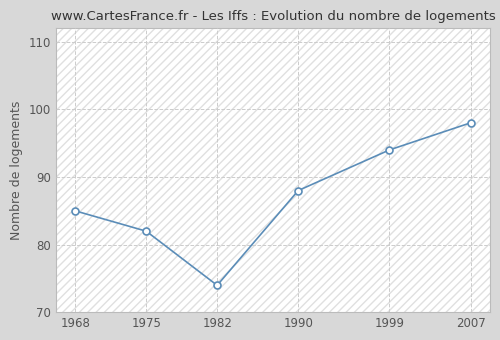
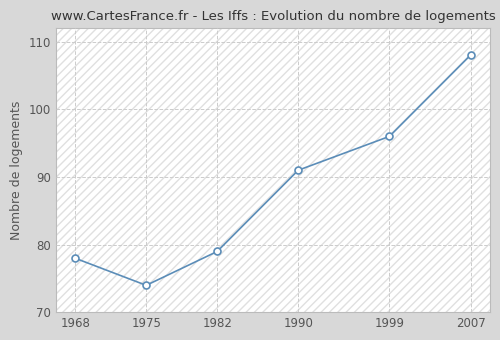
1968: 85 -> 78
1975: 82 -> 74
1982: 74 -> 79
1990: 88 -> 91
1999: 94 -> 96
2007: 98 -> 108
